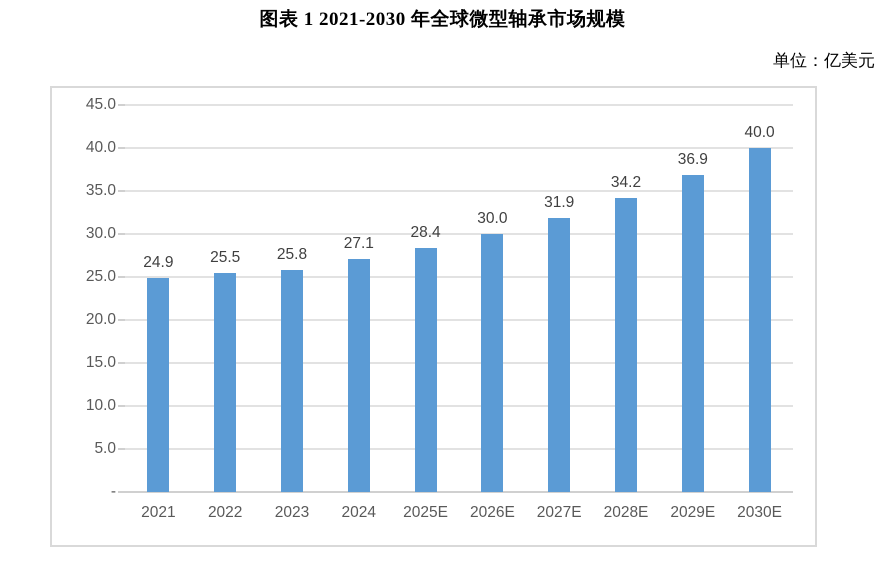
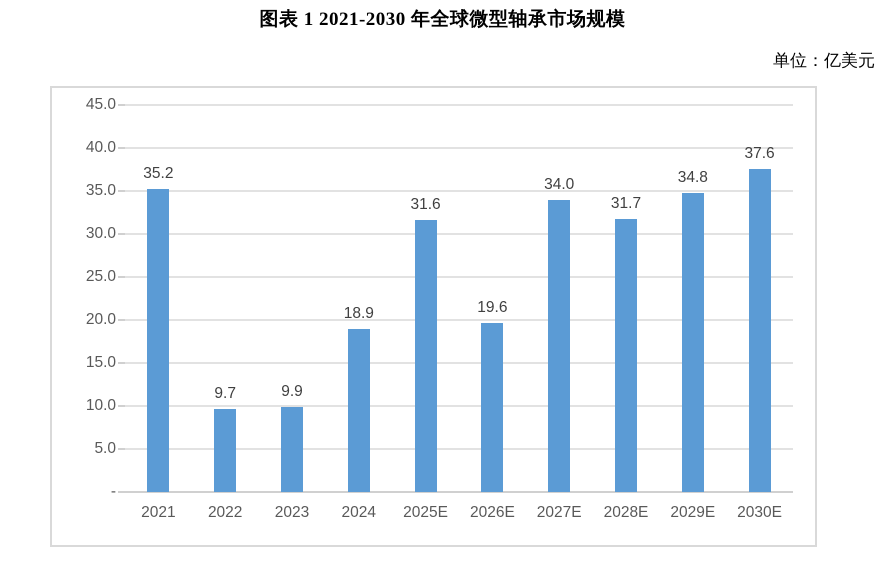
2021: 24.9 -> 35.2
2022: 25.5 -> 9.7
2023: 25.8 -> 9.9
2024: 27.1 -> 18.9
2025E: 28.4 -> 31.6
2026E: 30.0 -> 19.6
2027E: 31.9 -> 34.0
2028E: 34.2 -> 31.7
2029E: 36.9 -> 34.8
2030E: 40.0 -> 37.6
